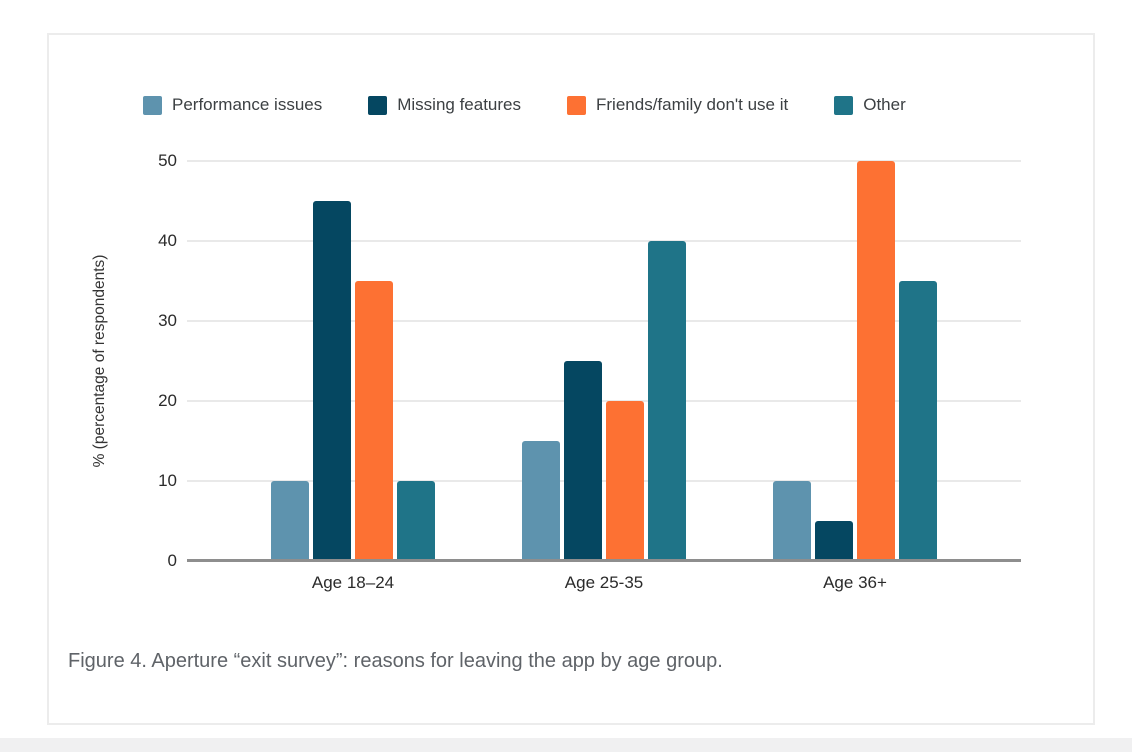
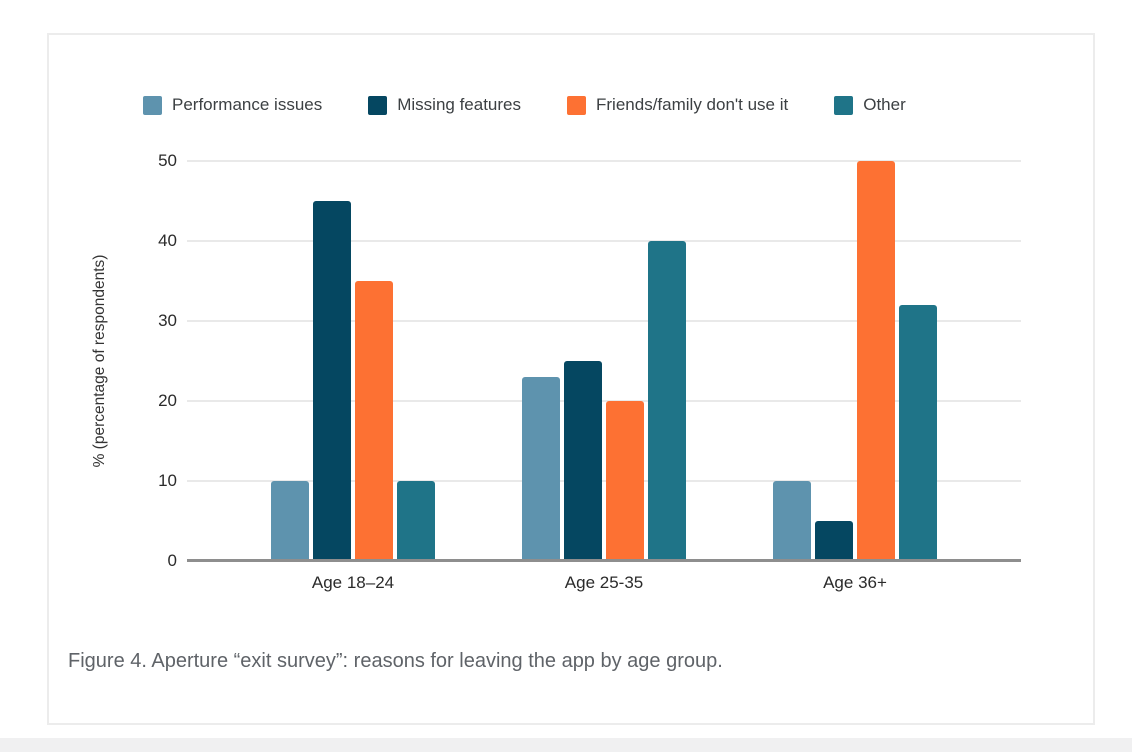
Performance issues/Age 25-35: 15 -> 23
Other/Age 36+: 35 -> 32
